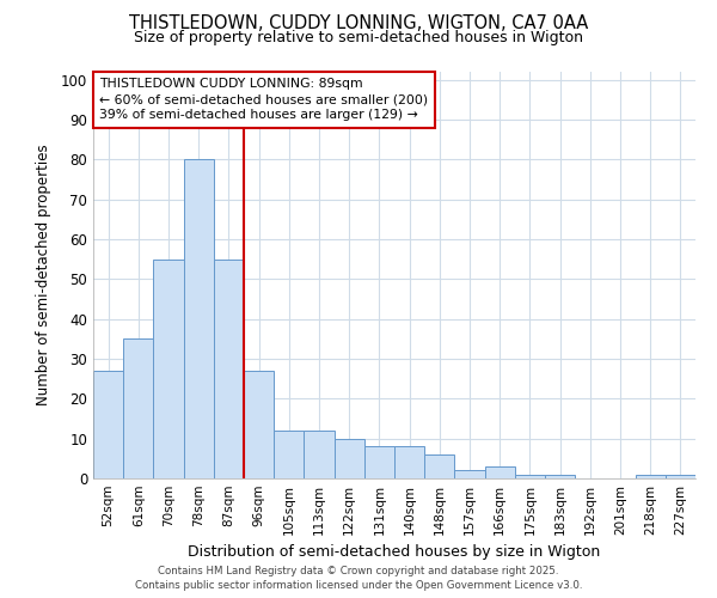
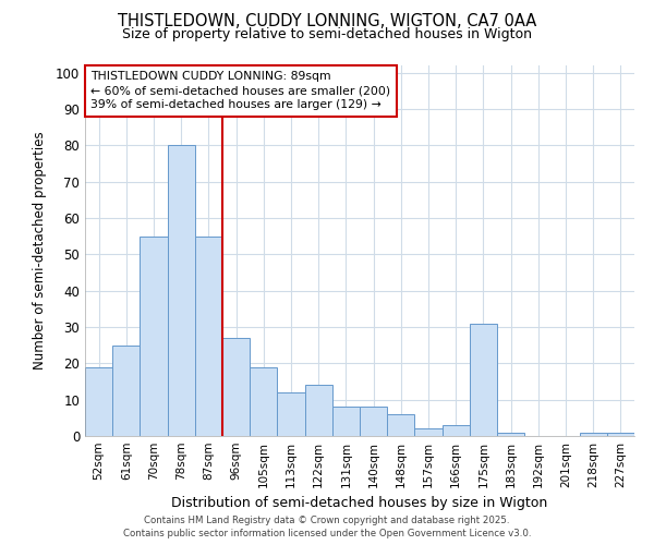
52sqm: 27 -> 19
61sqm: 35 -> 25
105sqm: 12 -> 19
122sqm: 10 -> 14
175sqm: 1 -> 31
